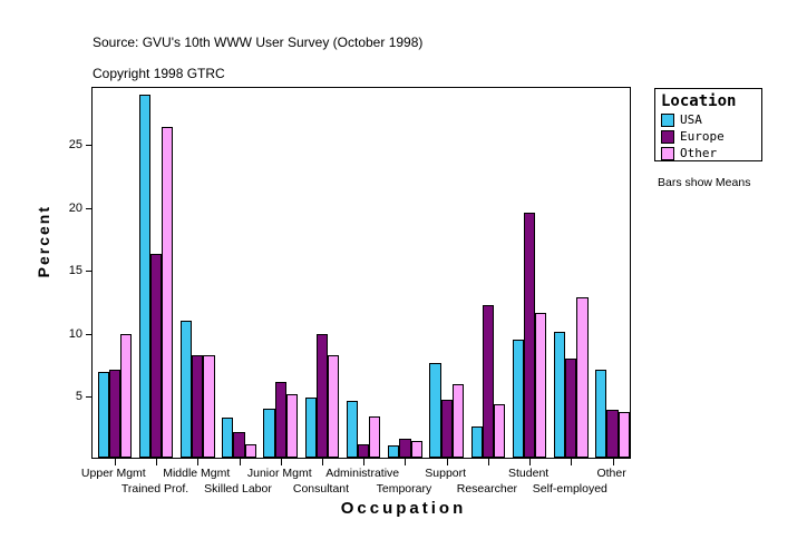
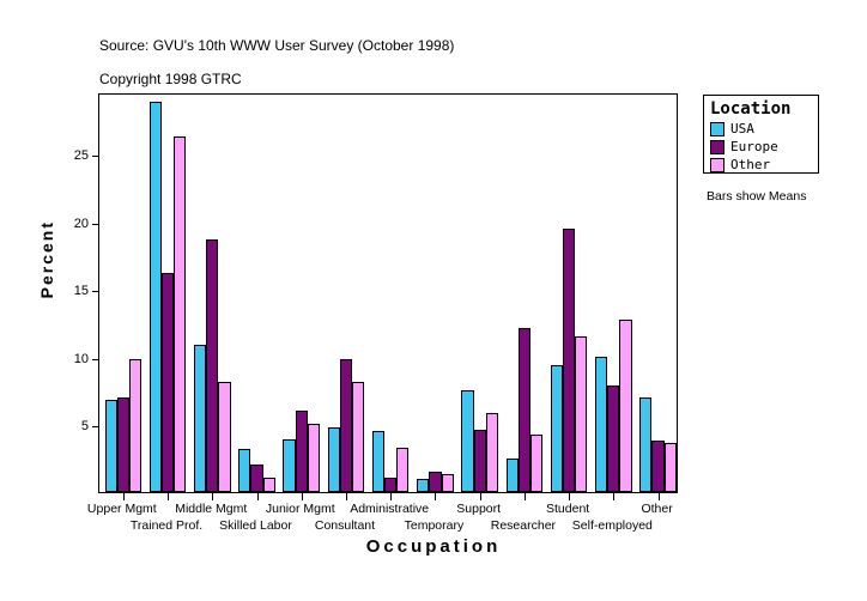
Europe/Middle Mgmt: 8.1 -> 18.6
